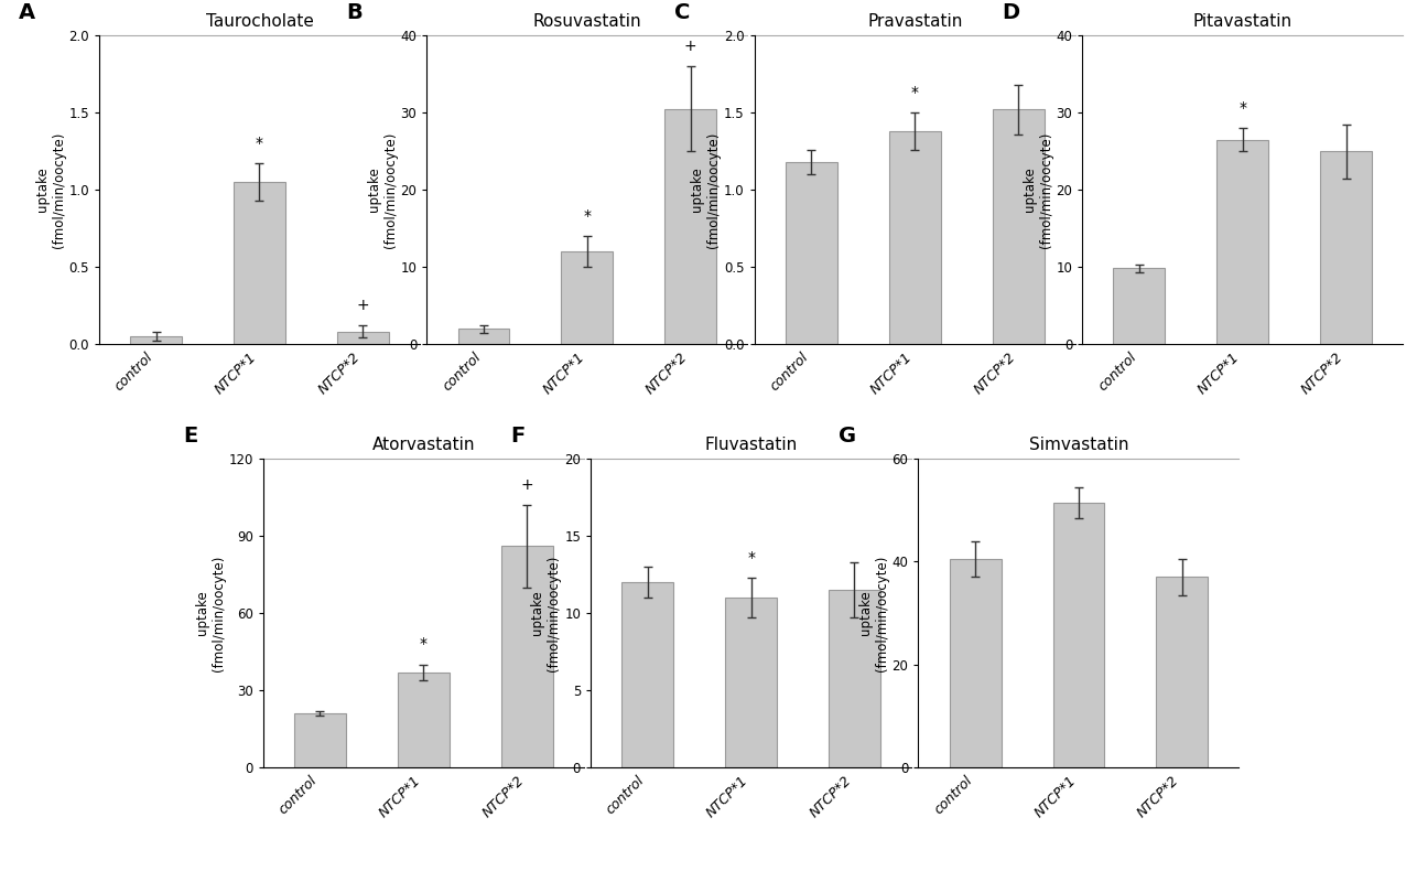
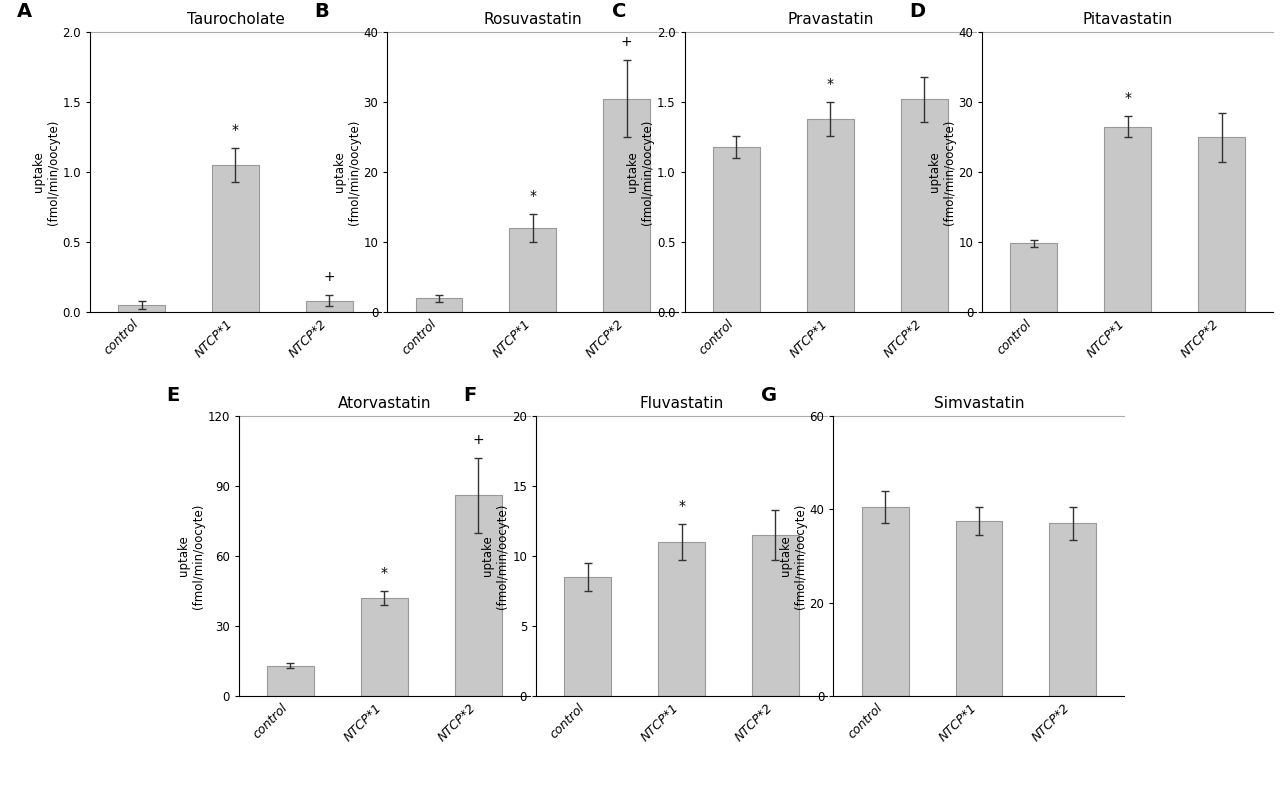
Atorvastatin/control: 21 -> 13
Atorvastatin/NTCP*1: 37 -> 42
Fluvastatin/control: 12.0 -> 8.5
Simvastatin/NTCP*1: 51.5 -> 37.5
